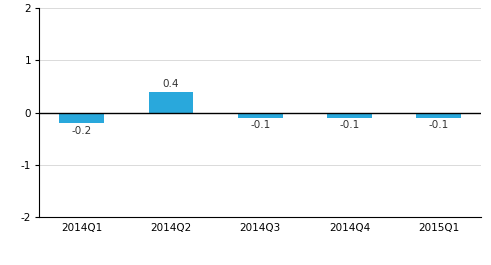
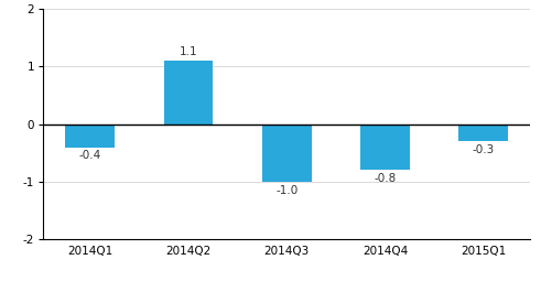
2014Q1: -0.2 -> -0.4
2014Q2: 0.4 -> 1.1
2014Q3: -0.1 -> -1.0
2014Q4: -0.1 -> -0.8
2015Q1: -0.1 -> -0.3
